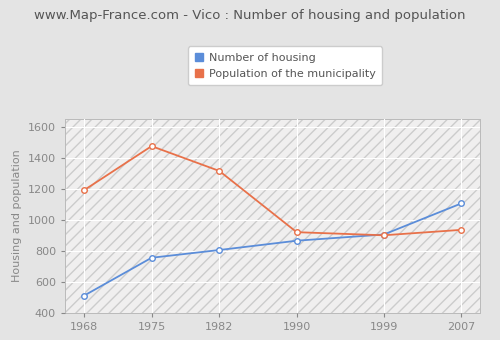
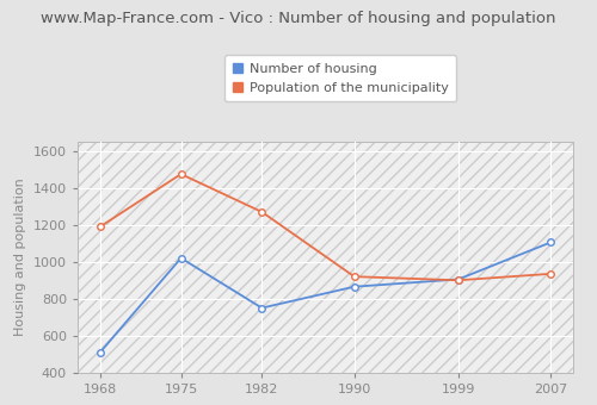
Number of housing/1975: 760 -> 1020
Number of housing/1982: 800 -> 750
Population of the municipality/1982: 1320 -> 1270
